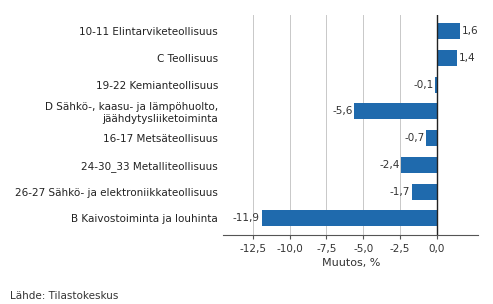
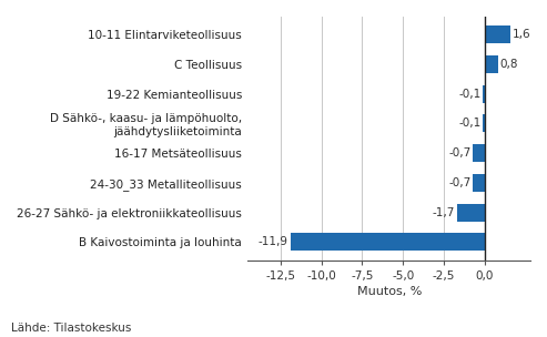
C Teollisuus: 1,4 -> 0,8
D Sähkö-, kaasu- ja lämpöhuolto, jäähdytysliiketoiminta: -5,6 -> -0,1
24-30_33 Metalliteollisuus: -2,4 -> -0,7
